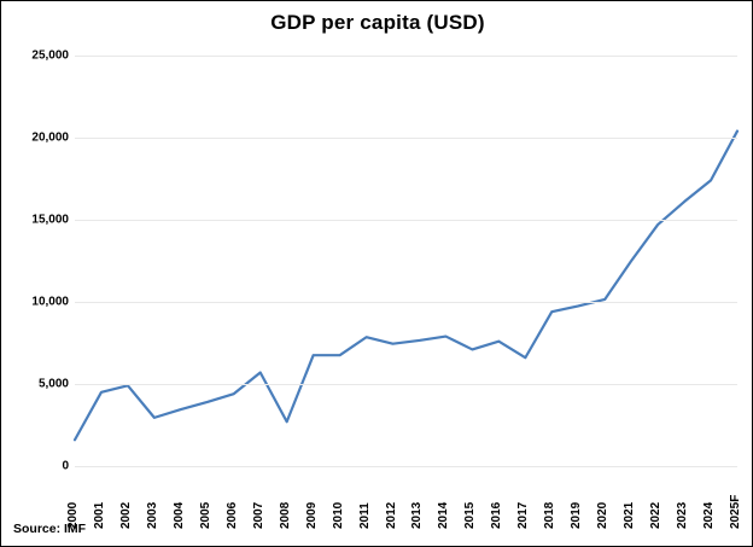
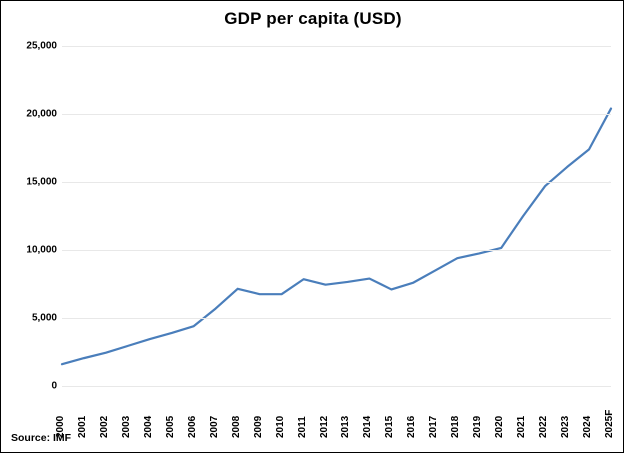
2001: 4500 -> 2000
2002: 4900 -> 2400
2008: 2700 -> 7200
2017: 6600 -> 8500
